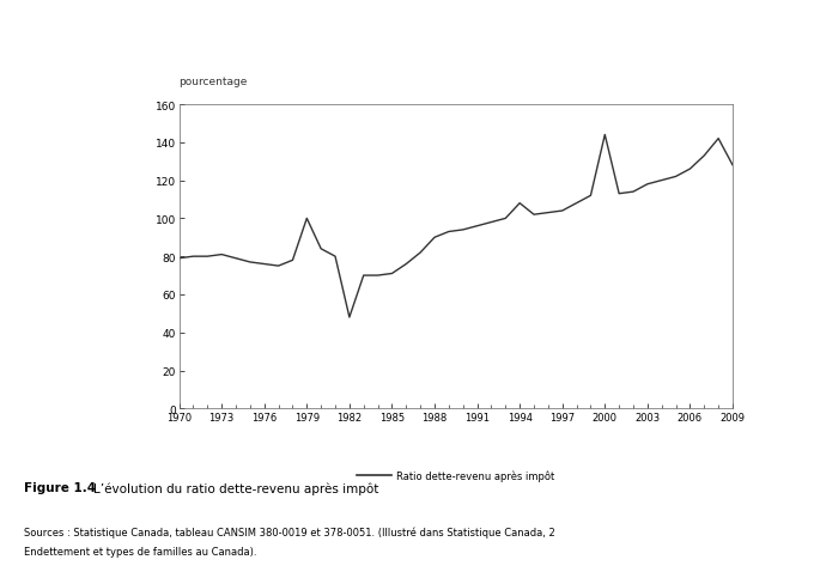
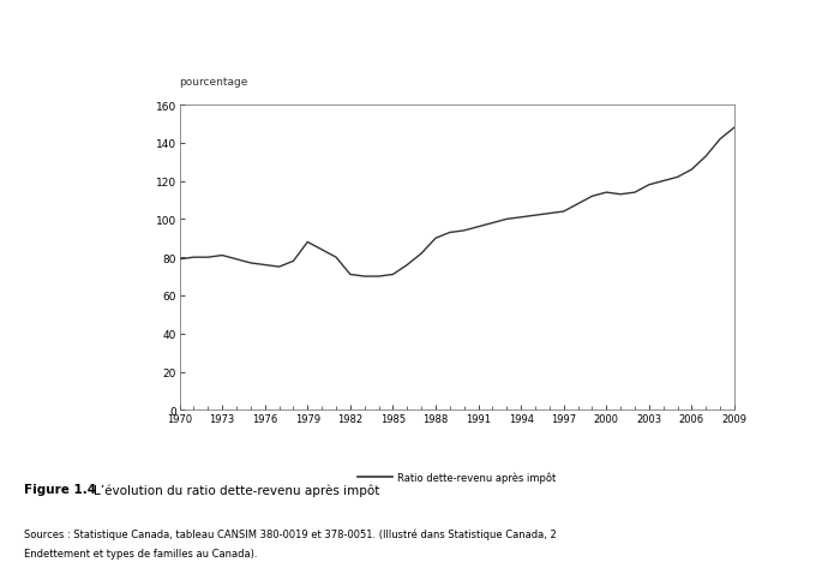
1979: 100 -> 88
1982: 48 -> 71
1994: 108 -> 101
2000: 144 -> 114
2009: 128 -> 148
